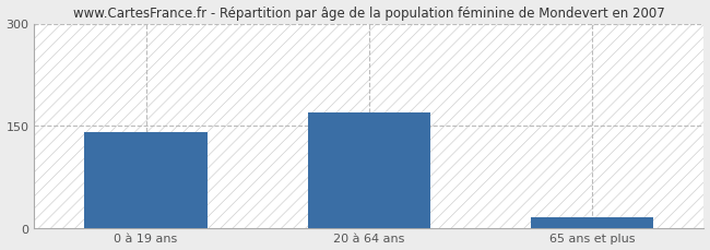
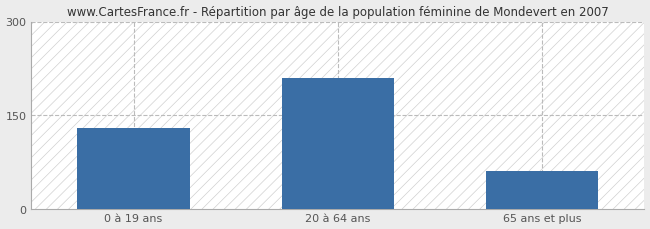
0 à 19 ans: 140 -> 130
20 à 64 ans: 170 -> 210
65 ans et plus: 15 -> 60
